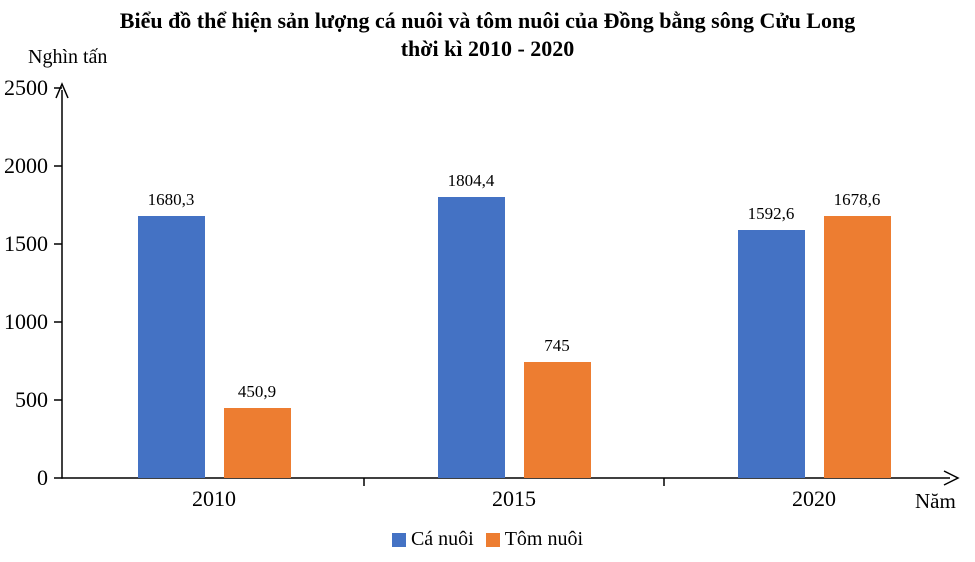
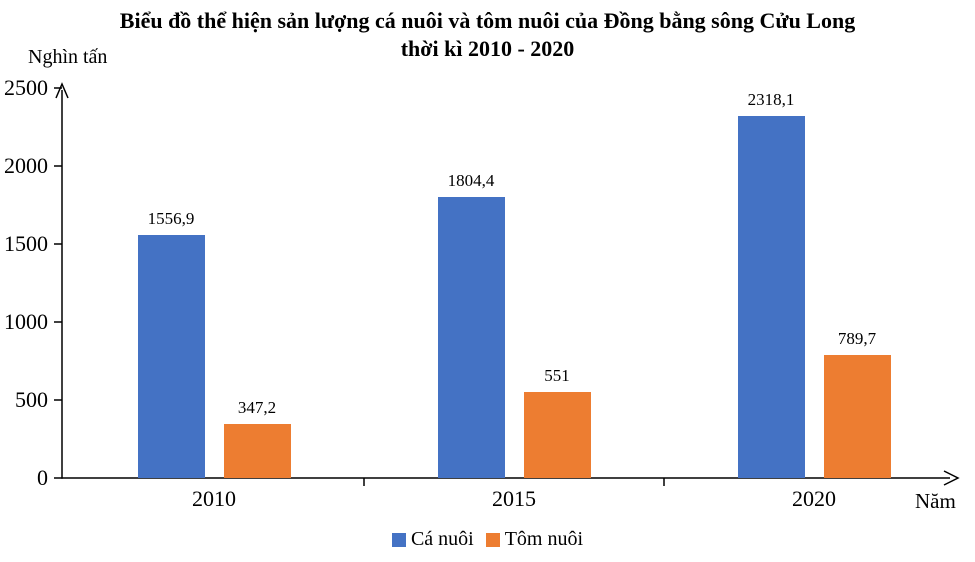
Cá nuôi/2010: 1680,3 -> 1556,9
Tôm nuôi/2010: 450,9 -> 347,2
Tôm nuôi/2015: 745 -> 551
Cá nuôi/2020: 1592,6 -> 2318,1
Tôm nuôi/2020: 1678,6 -> 789,7
